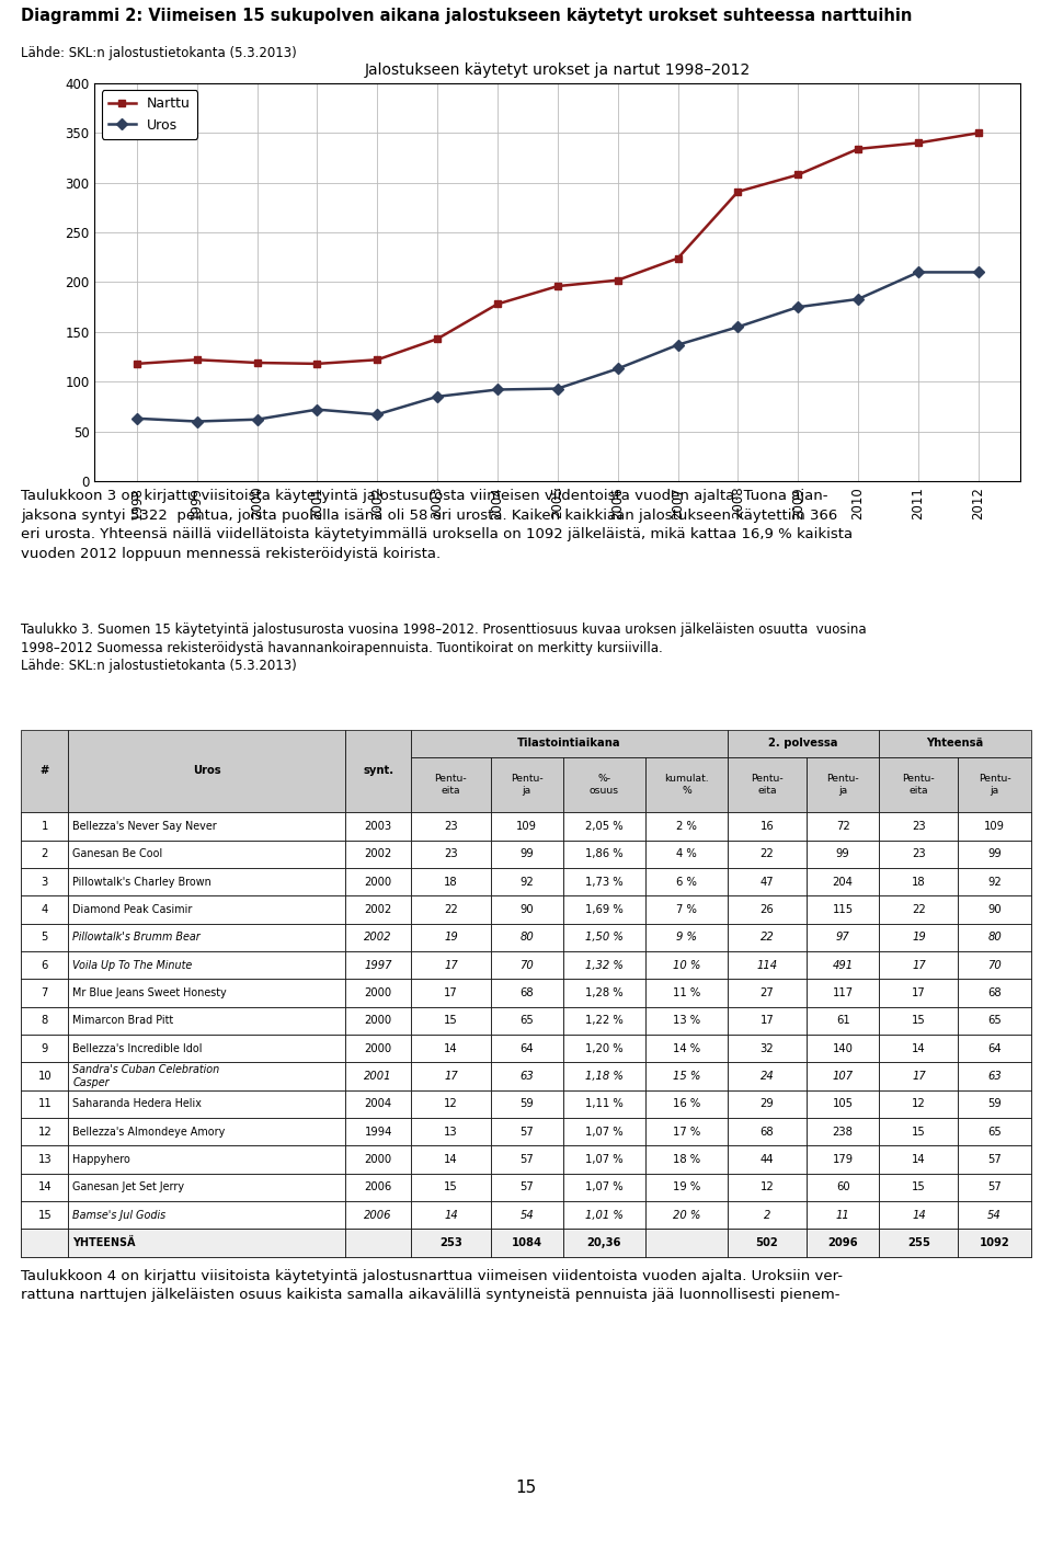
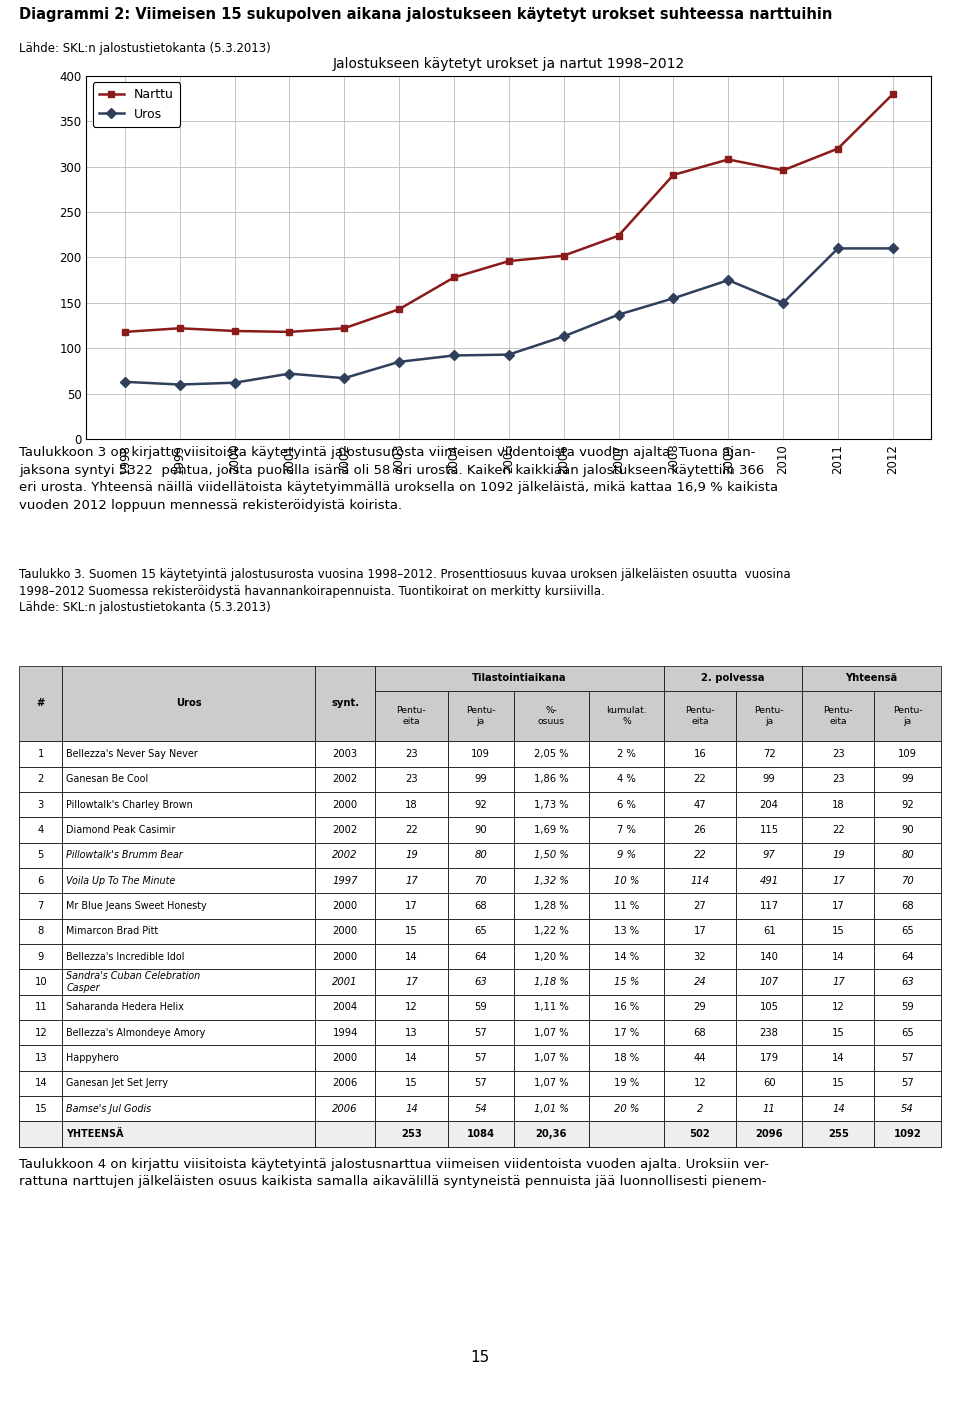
Uros/2010: 183 -> 150
Narttu/2010: 334 -> 296
Narttu/2011: 340 -> 320
Narttu/2012: 350 -> 380
